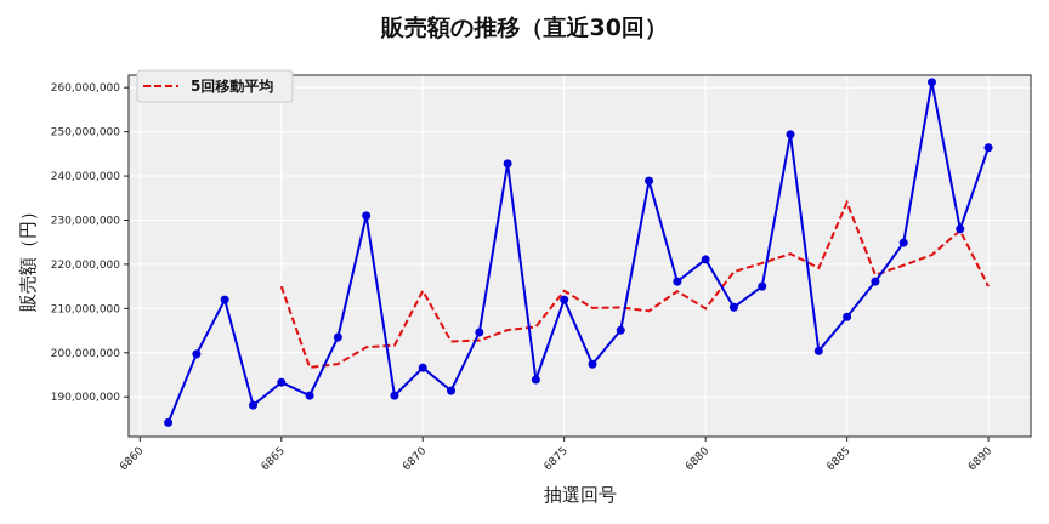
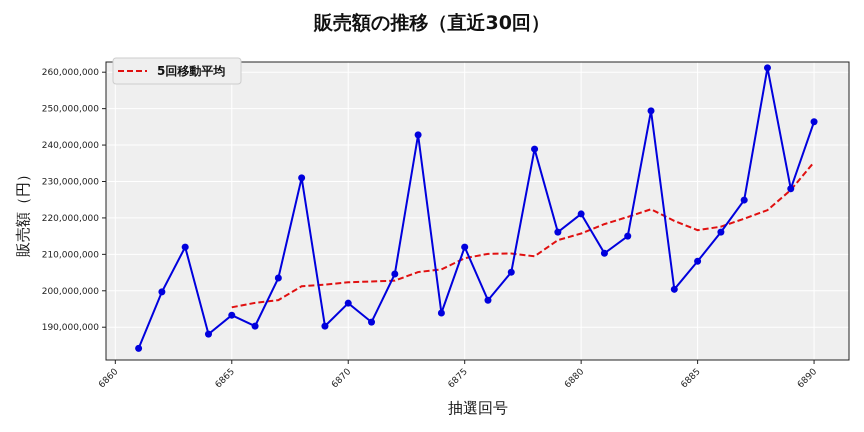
5回移動平均/6865: 215000000 -> 195000000
5回移動平均/6870: 214000000 -> 202000000
5回移動平均/6875: 214000000 -> 209000000
5回移動平均/6880: 210000000 -> 216000000
5回移動平均/6885: 234000000 -> 217000000
5回移動平均/6890: 215000000 -> 235000000
